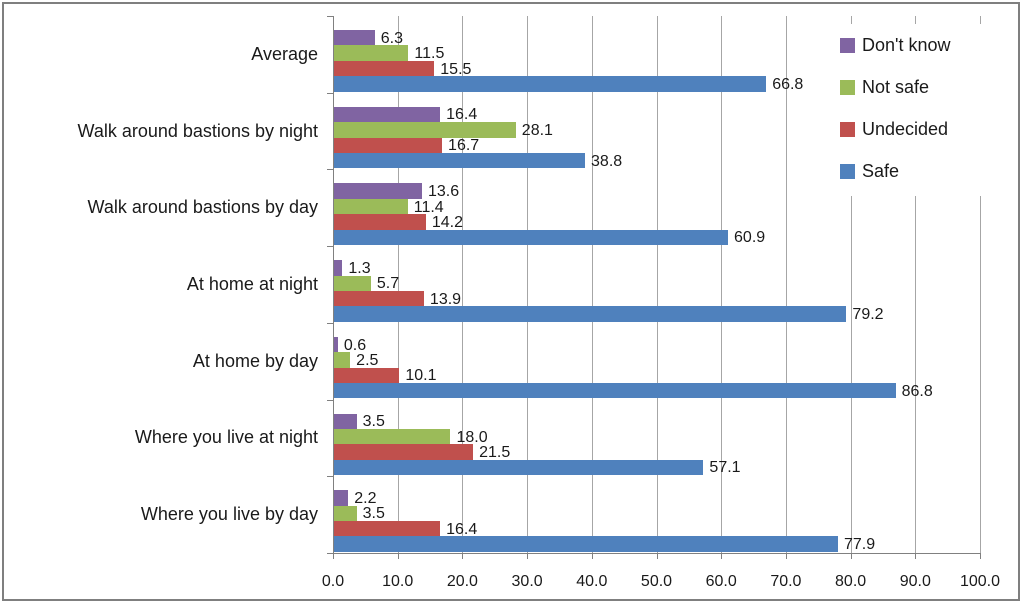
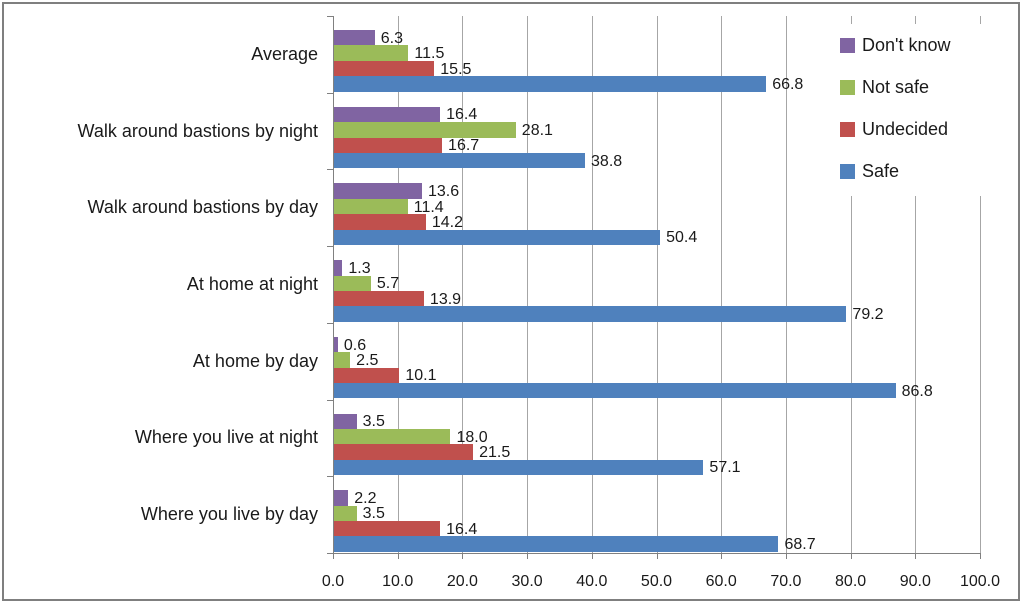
Safe/Walk around bastions by day: 60.9 -> 50.4
Safe/Where you live by day: 77.9 -> 68.7
